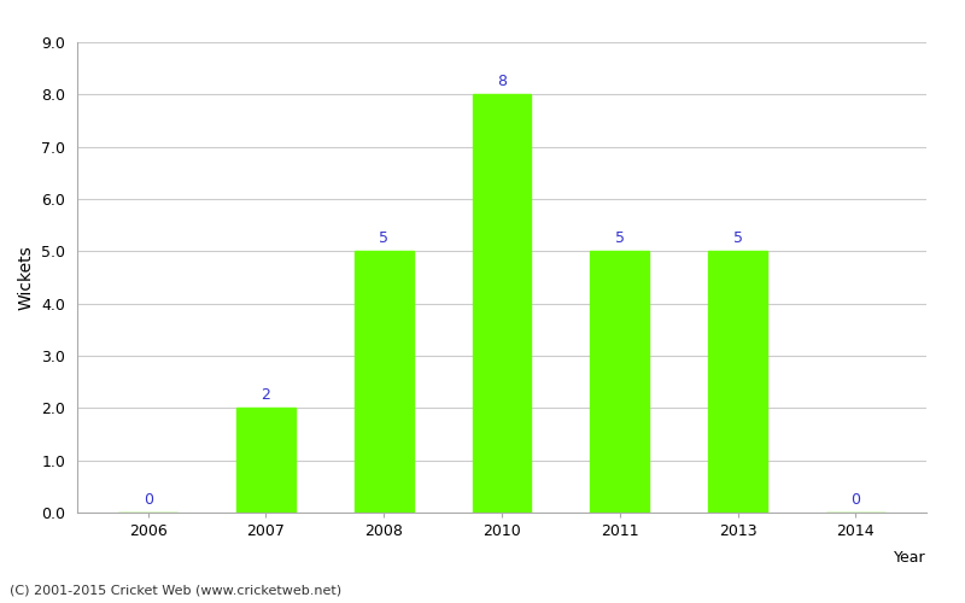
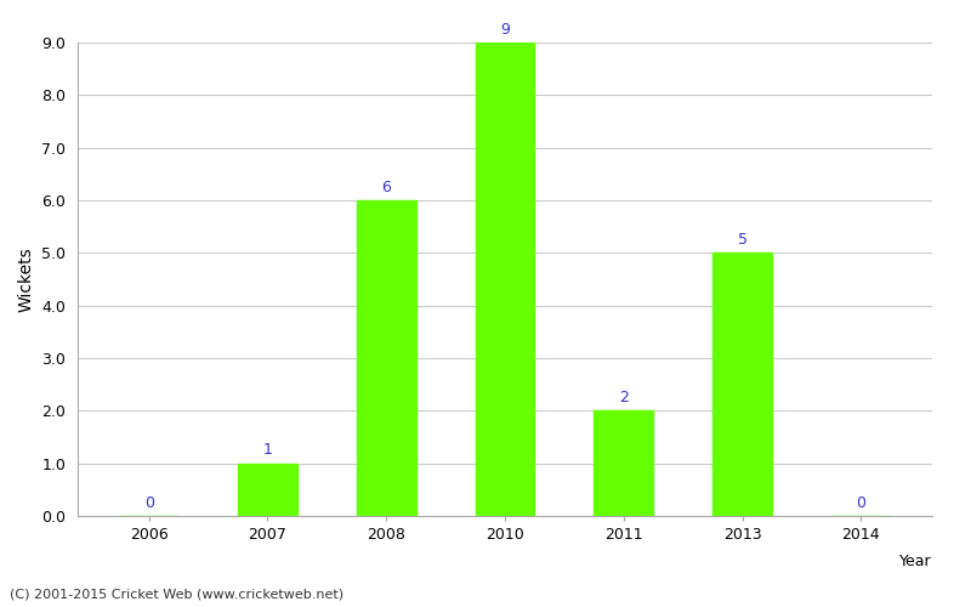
2007: 2 -> 1
2008: 5 -> 6
2010: 8 -> 9
2011: 5 -> 2
